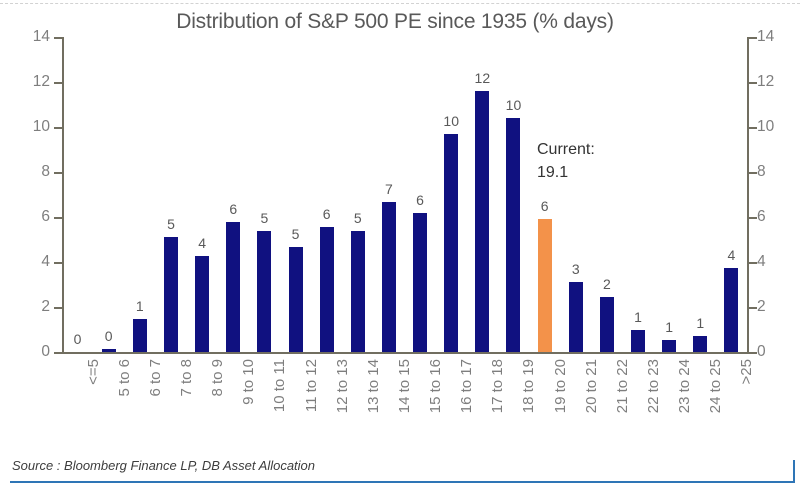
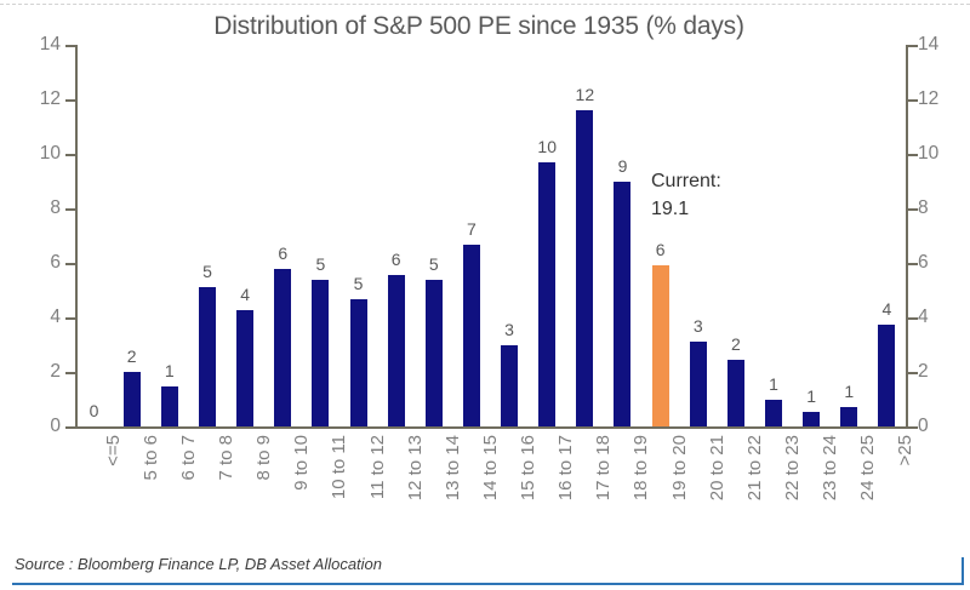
5 to 6: 0 -> 2
15 to 16: 6 -> 3
18 to 19: 10 -> 9
